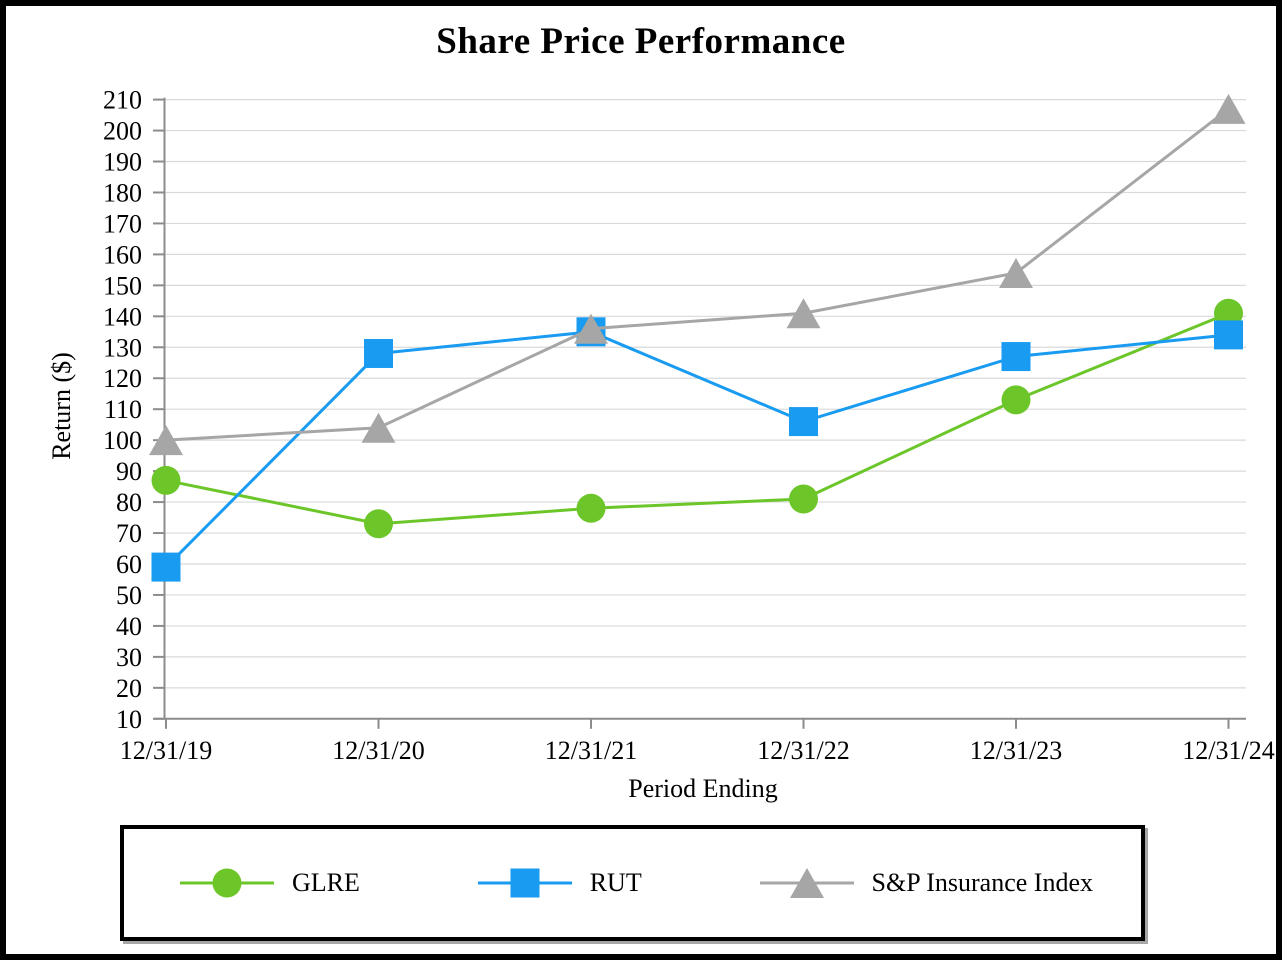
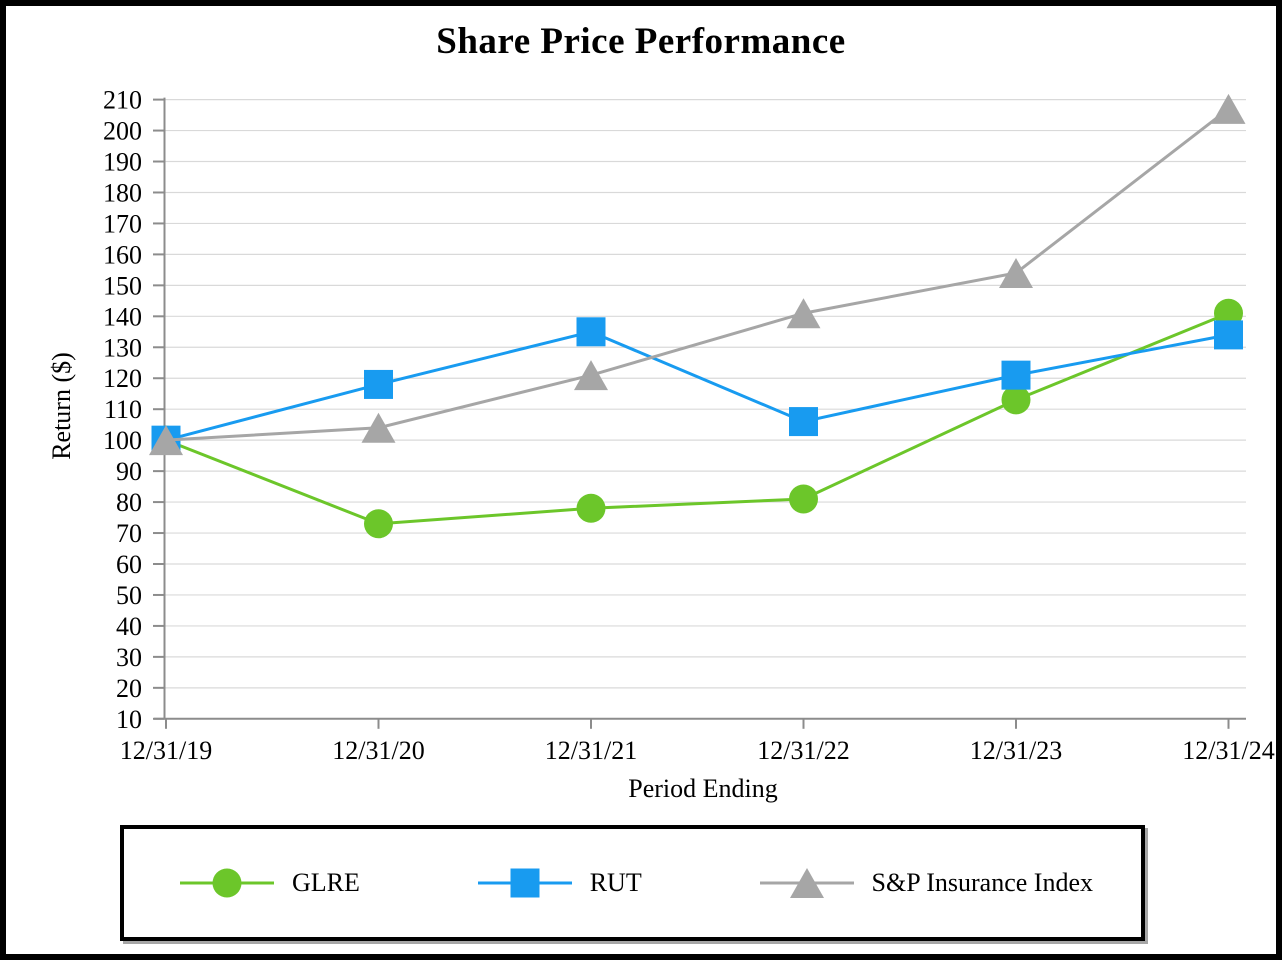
GLRE/12/31/19: 87 -> 100
RUT/12/31/19: 59 -> 100
RUT/12/31/20: 128 -> 118
S&P Insurance Index/12/31/21: 136 -> 121
RUT/12/31/23: 127 -> 121
